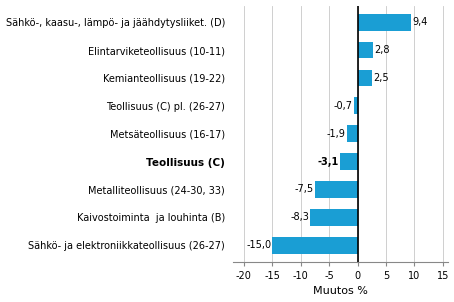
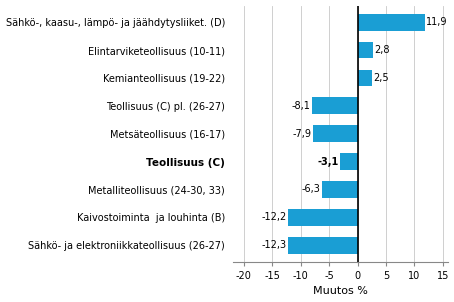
Sähkö-, kaasu-, lämpö- ja jäähdytysliiket. (D): 9,4 -> 11,9
Teollisuus (C) pl. (26-27): -0,7 -> -8,1
Metsäteollisuus (16-17): -1,9 -> -7,9
Metalliteollisuus (24-30, 33): -7,5 -> -6,3
Kaivostoiminta ja louhinta (B): -8,3 -> -12,2
Sähkö- ja elektroniikkateollisuus (26-27): -15,0 -> -12,3
